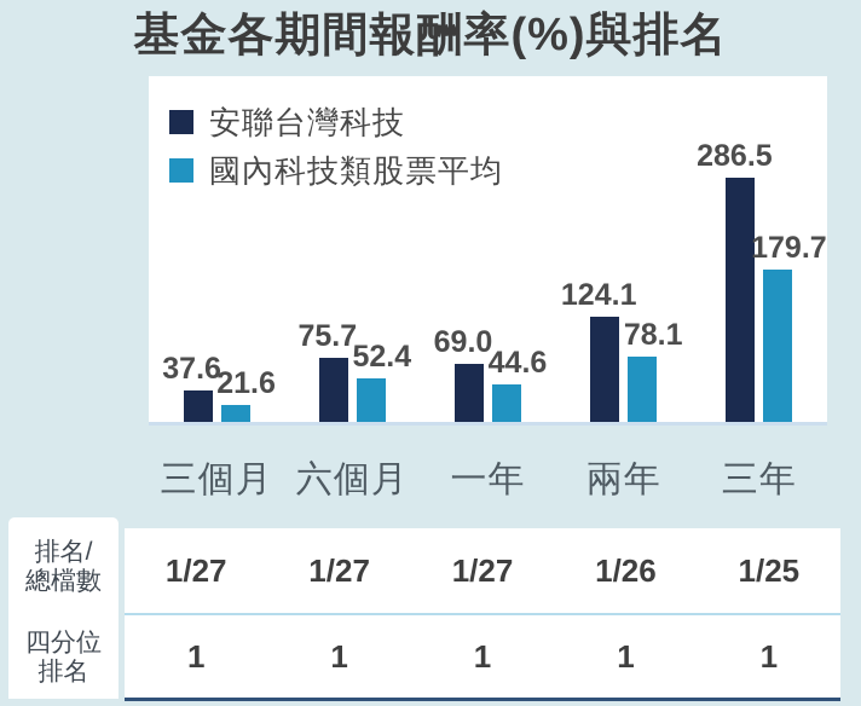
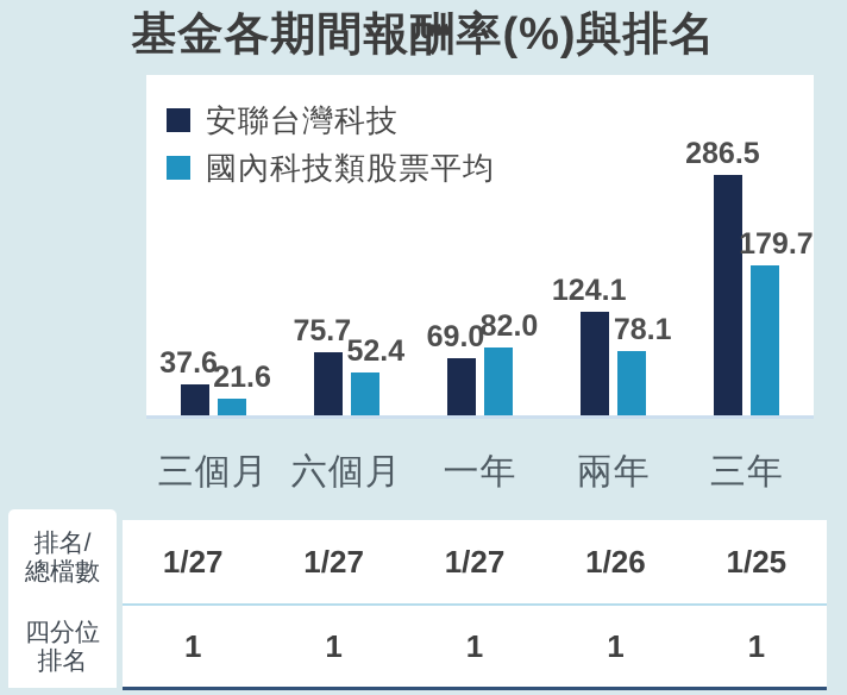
國內科技類股票平均/一年: 44.6 -> 82.0
